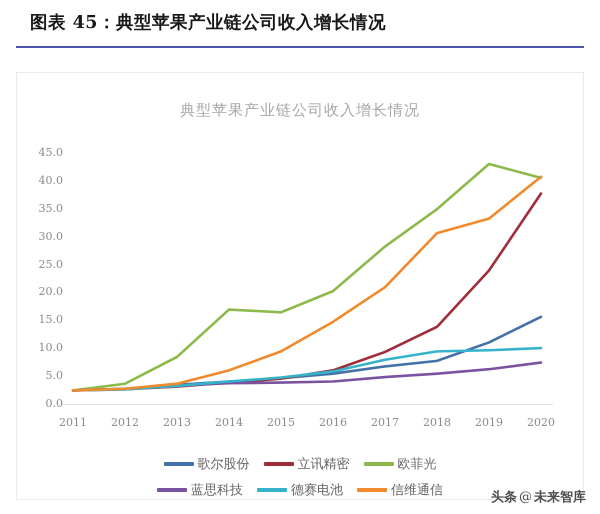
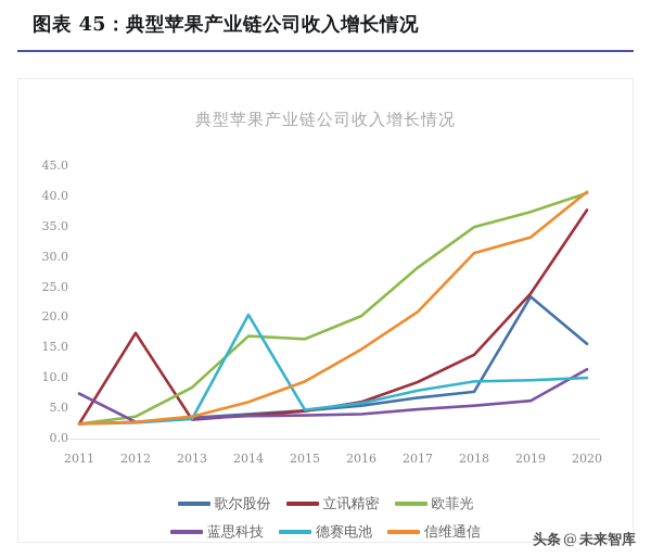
蓝思科技/2011: 1 -> 6
立讯精密/2012: 1 -> 16
德赛电池/2014: 3 -> 19
歌尔股份/2019: 10 -> 22
欧菲光/2019: 42 -> 36
蓝思科技/2020: 6 -> 10
